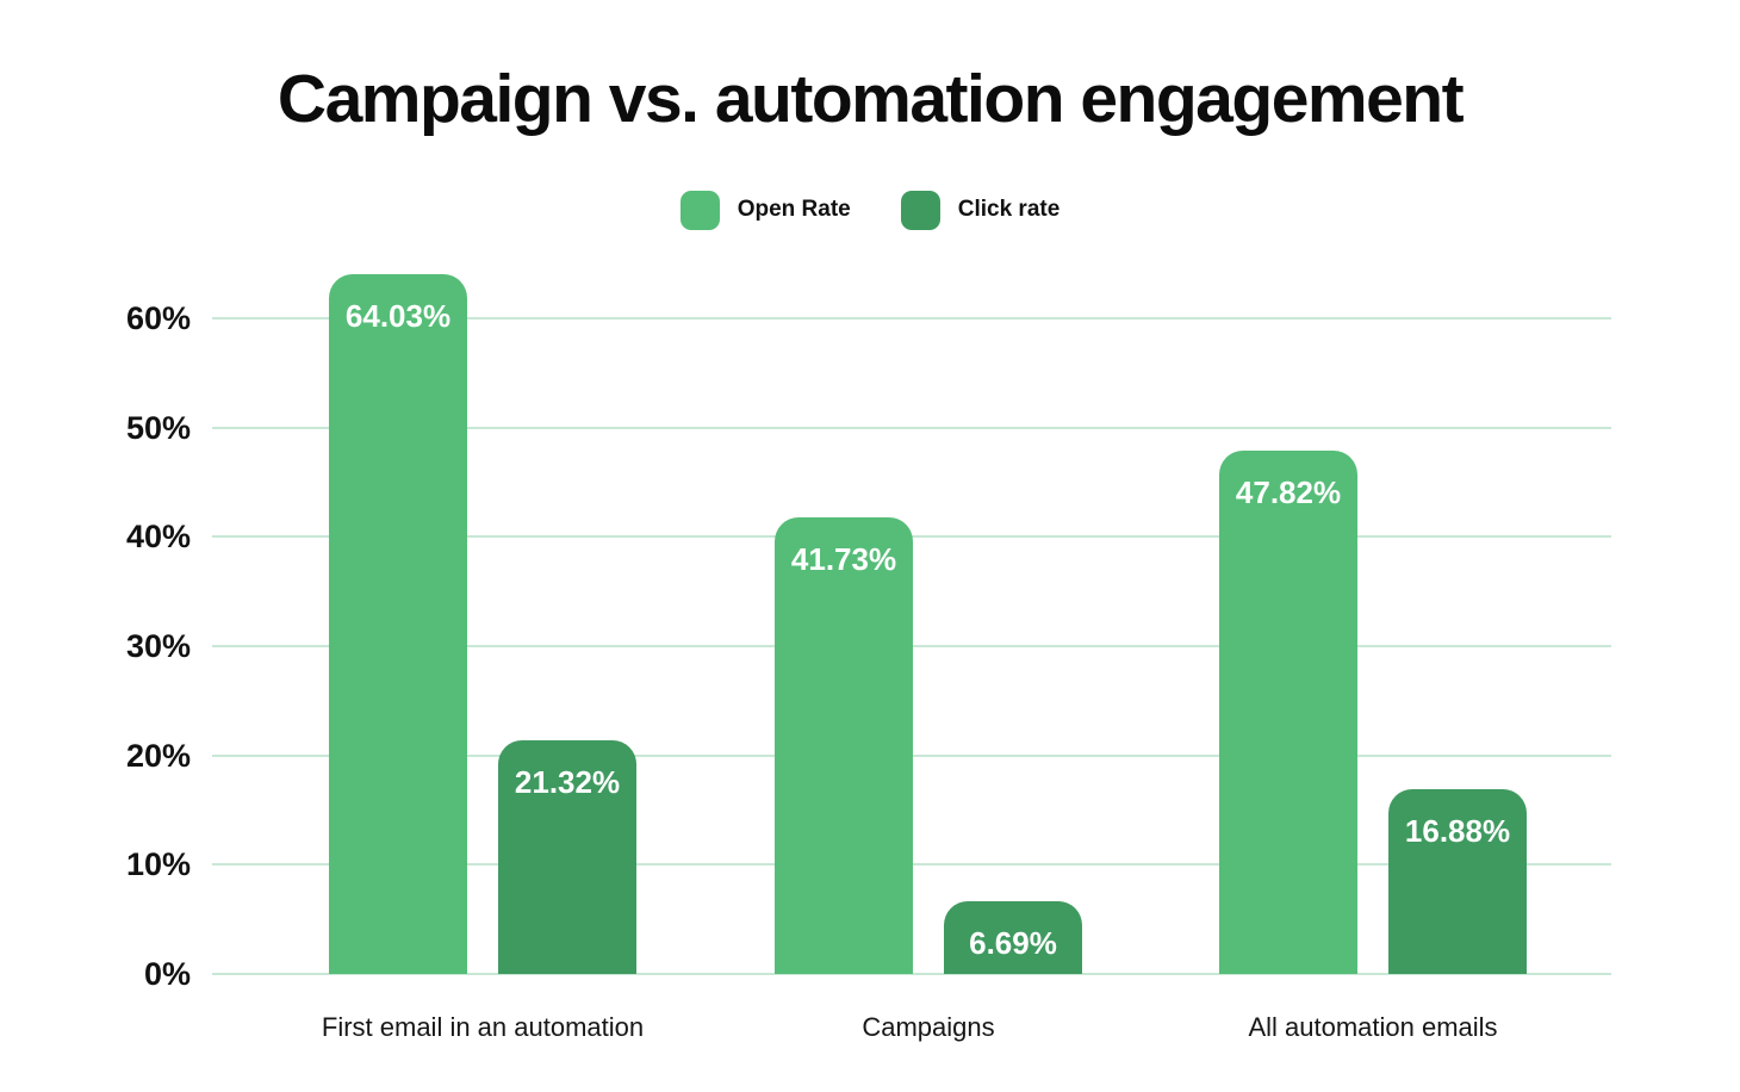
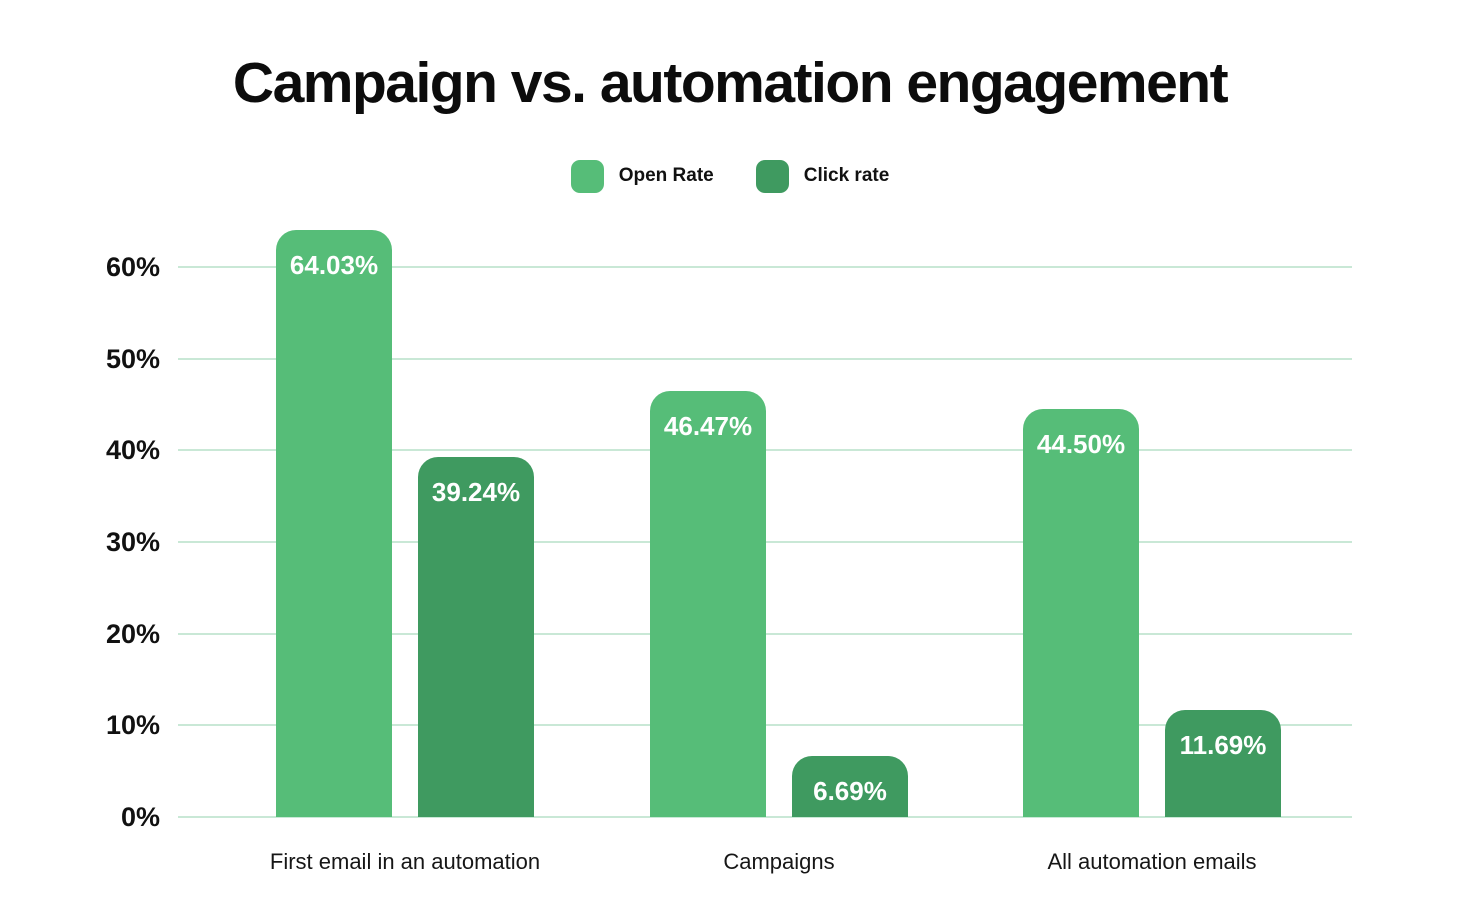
Click rate/First email in an automation: 21.32% -> 39.24%
Open Rate/Campaigns: 41.73% -> 46.47%
Open Rate/All automation emails: 47.82% -> 44.50%
Click rate/All automation emails: 16.88% -> 11.69%
